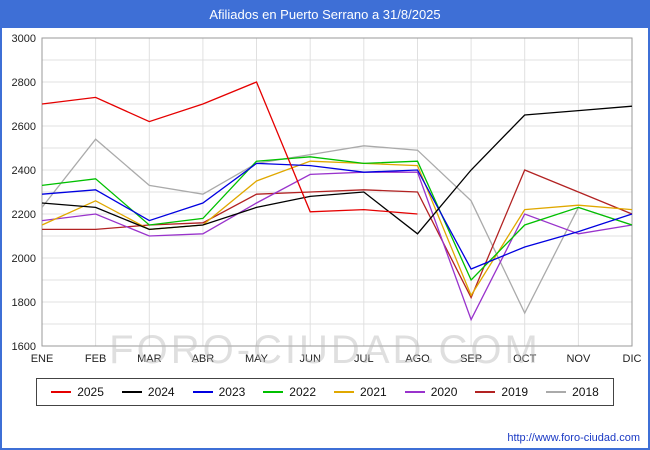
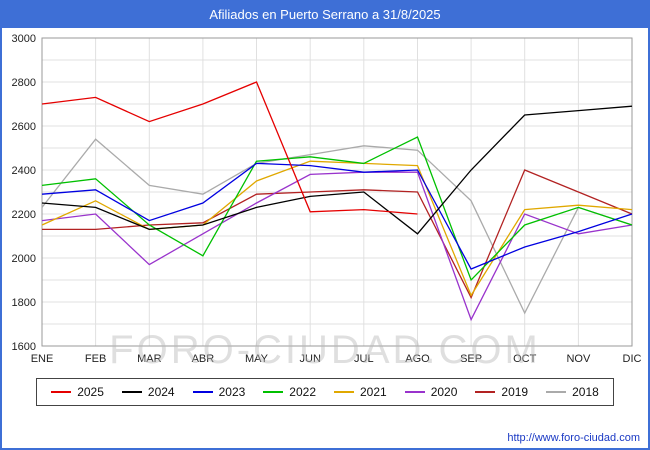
2020/MAR: 2100 -> 1970
2022/ABR: 2180 -> 2010
2022/AGO: 2440 -> 2550
